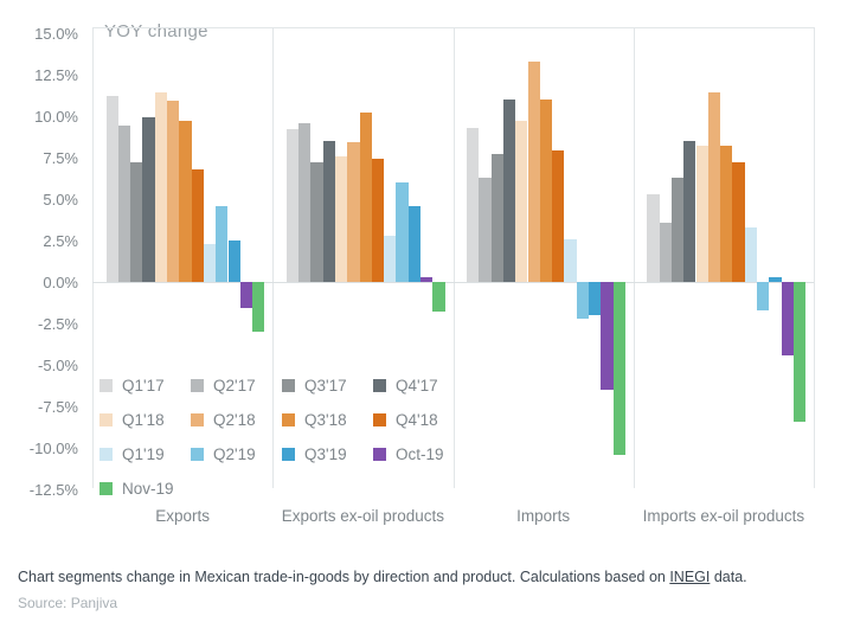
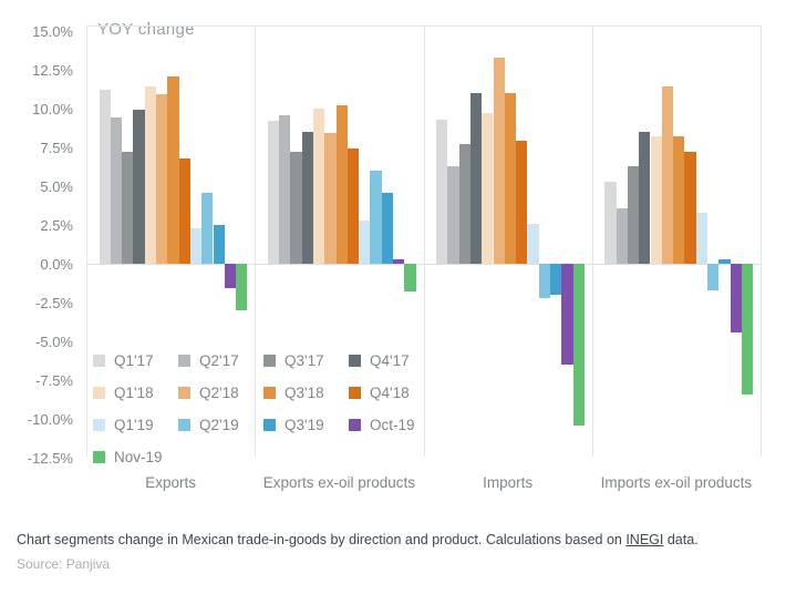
Q3'18/Exports: 9.7% -> 12.1%
Q1'18/Exports ex-oil products: 7.6% -> 10.0%
